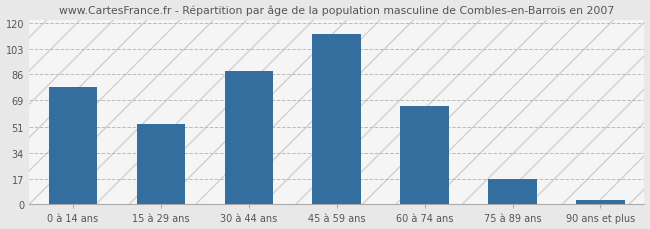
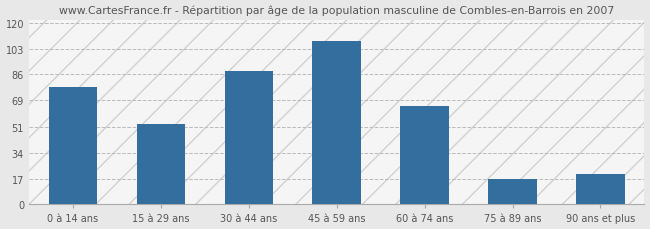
45 à 59 ans: 113 -> 108
90 ans et plus: 3 -> 20
